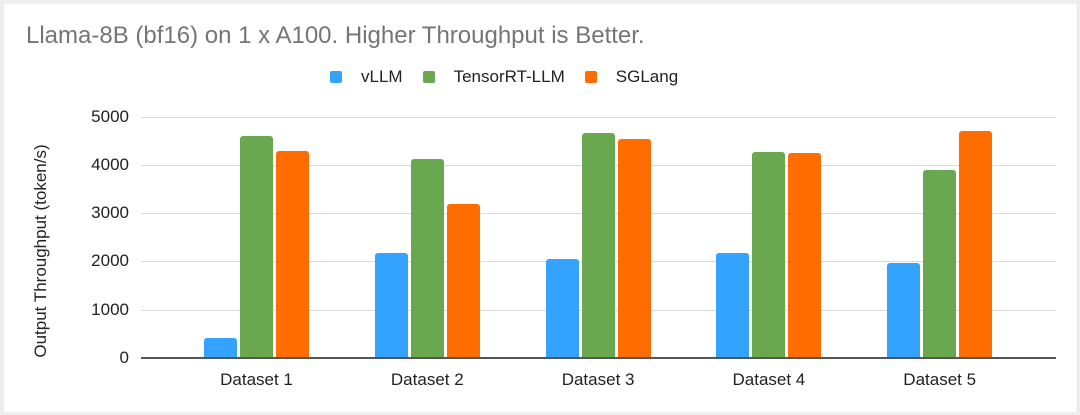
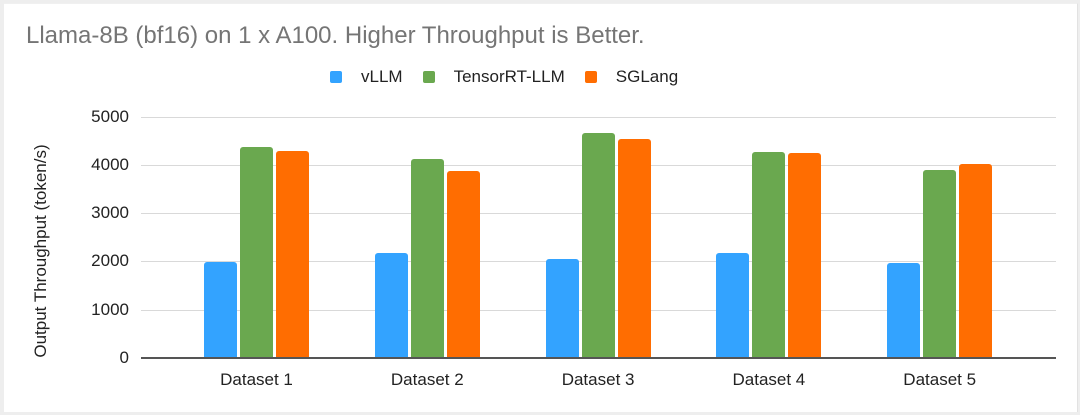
vLLM/Dataset 1: 400 -> 2000
TensorRT-LLM/Dataset 1: 4600 -> 4400
SGLang/Dataset 2: 3200 -> 3900
SGLang/Dataset 5: 4700 -> 4000
